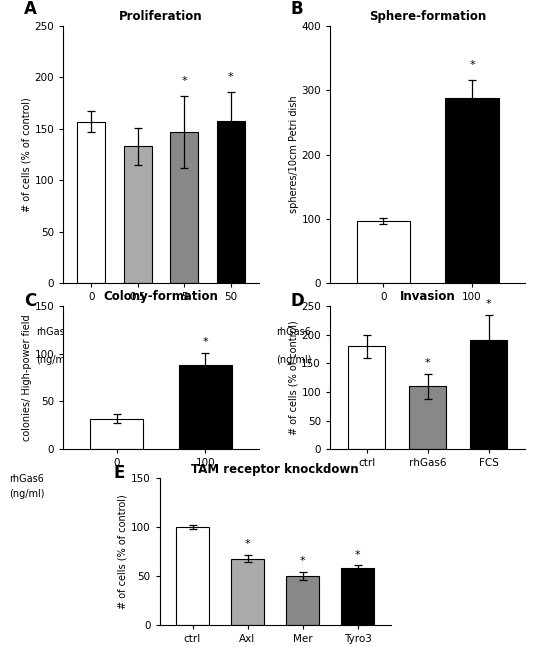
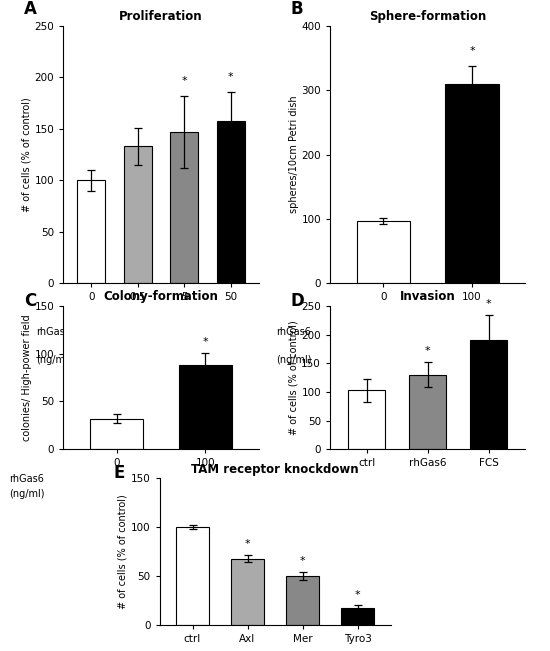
Proliferation/0: 157 -> 100
Sphere-formation/100: 288 -> 310
Invasion/ctrl: 180 -> 103
Invasion/rhGas6: 110 -> 130
TAM receptor knockdown/Tyro3: 58 -> 17
